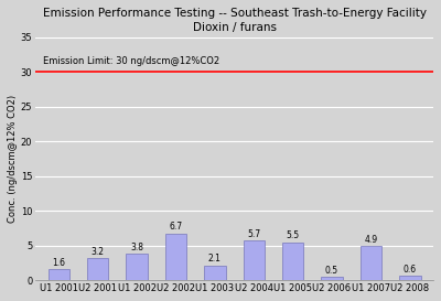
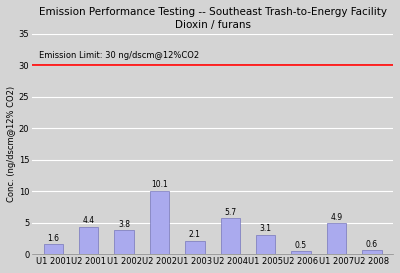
U2 2001: 3.2 -> 4.4
U2 2002: 6.7 -> 10.1
U1 2005: 5.5 -> 3.1
